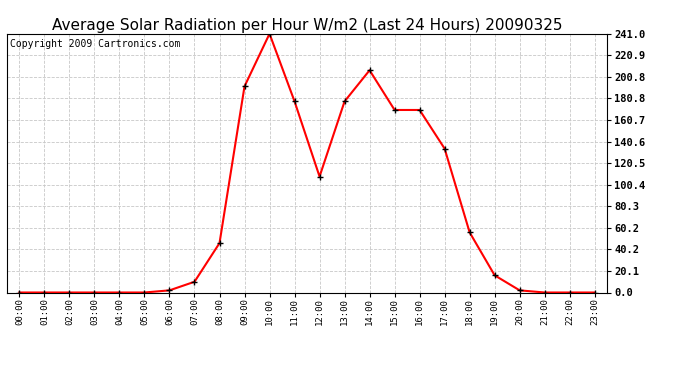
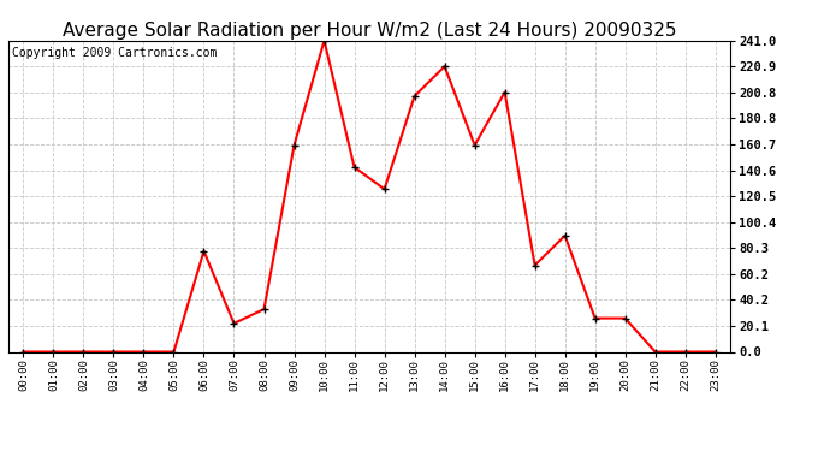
06:00: 2 -> 78
07:00: 10 -> 22
08:00: 46 -> 33
09:00: 192 -> 160
11:00: 178 -> 143
12:00: 108 -> 126
13:00: 178 -> 198
14:00: 207 -> 221
15:00: 170 -> 160
16:00: 170 -> 201
17:00: 134 -> 67
18:00: 56 -> 90
19:00: 16 -> 26
20:00: 2 -> 26
